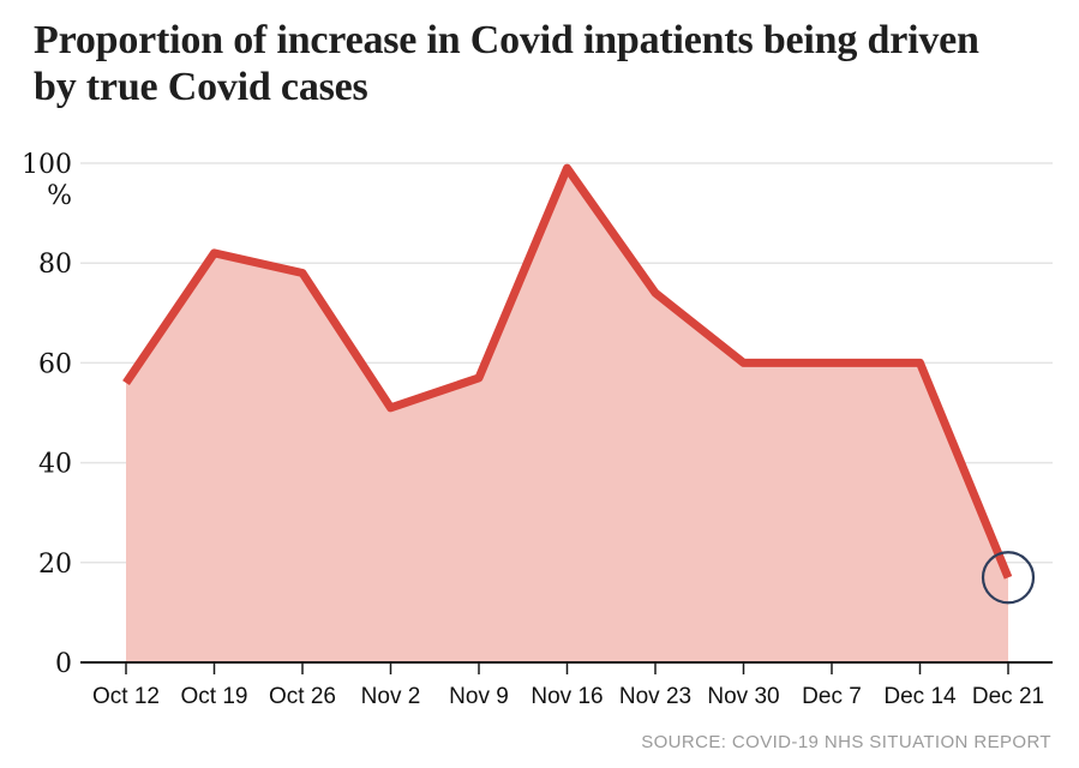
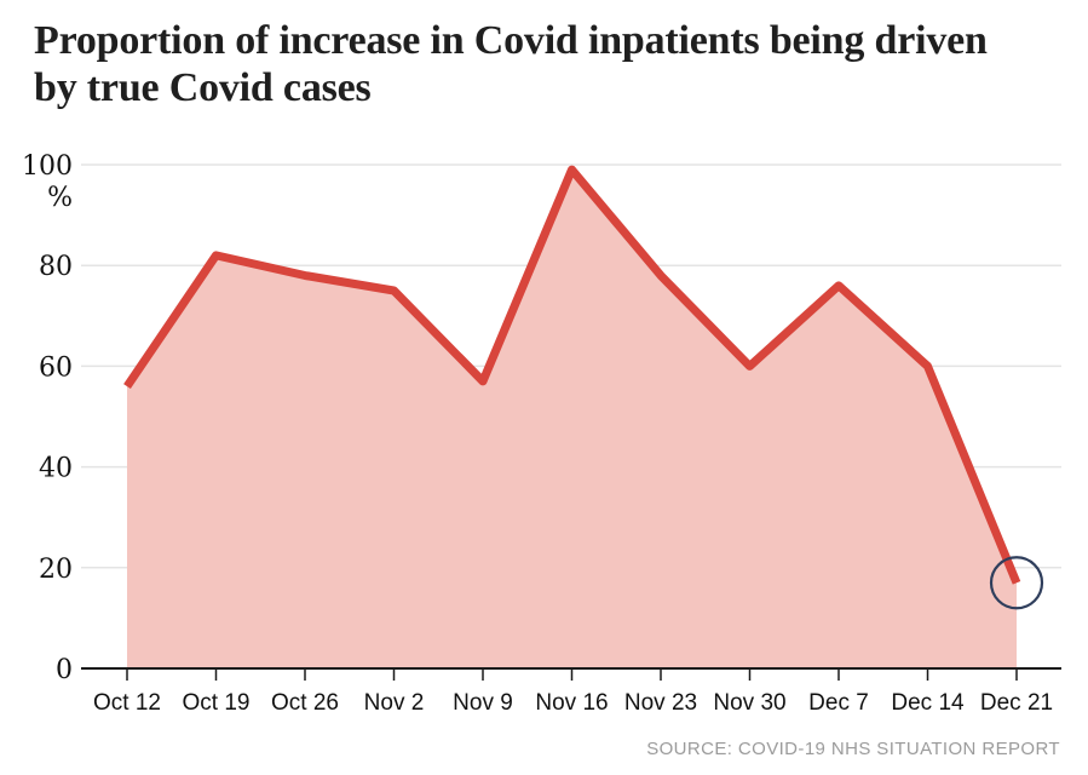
Nov 2: 51 -> 75
Nov 23: 74 -> 78
Dec 7: 60 -> 76
